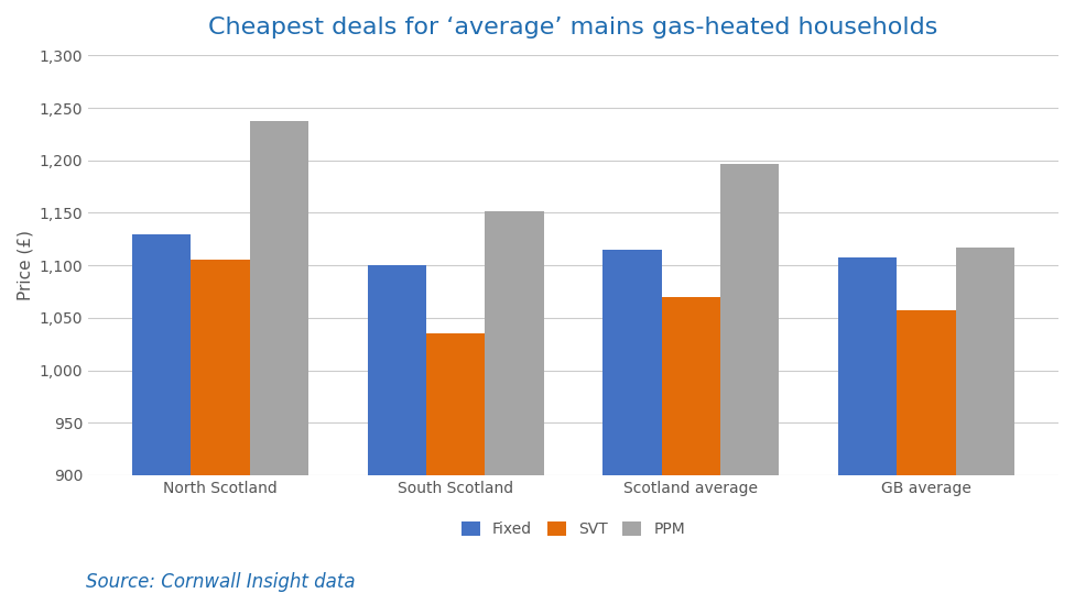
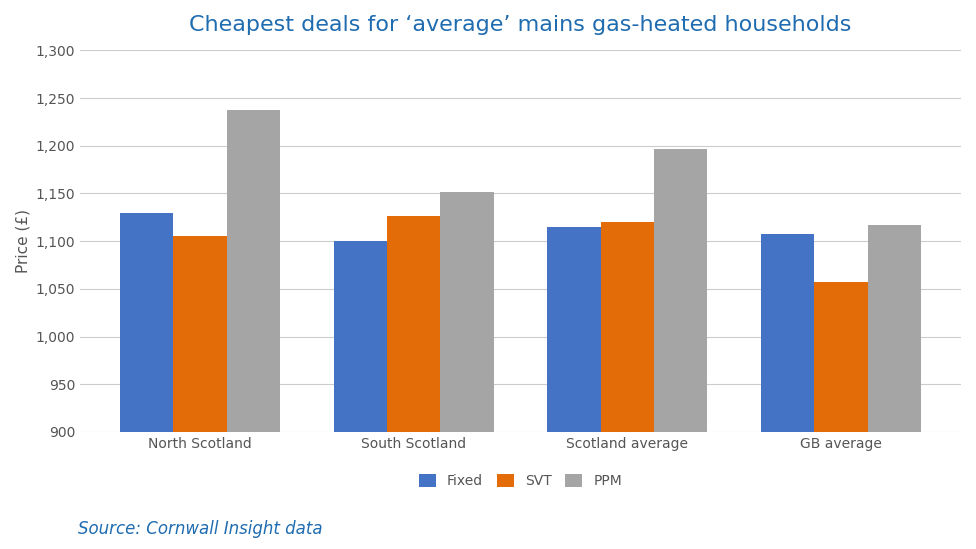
SVT/South Scotland: 1,035 -> 1,126
SVT/Scotland average: 1,070 -> 1,120
